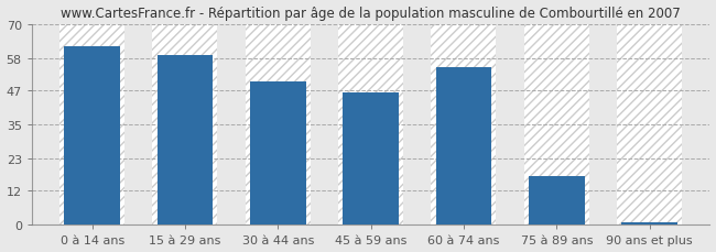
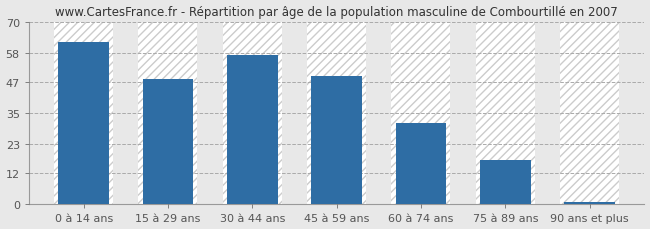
15 à 29 ans: 59 -> 48
30 à 44 ans: 50 -> 57
45 à 59 ans: 46 -> 49
60 à 74 ans: 55 -> 31
